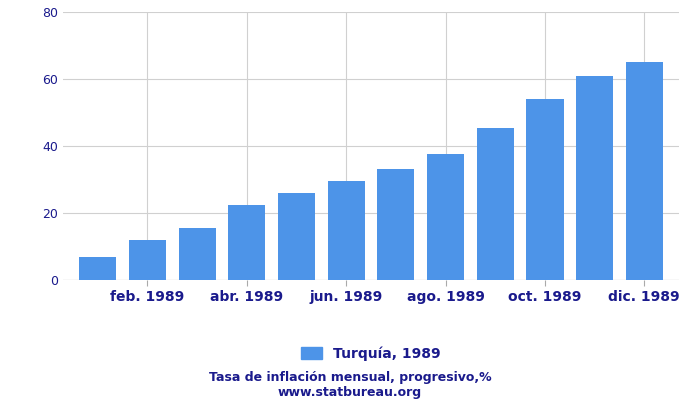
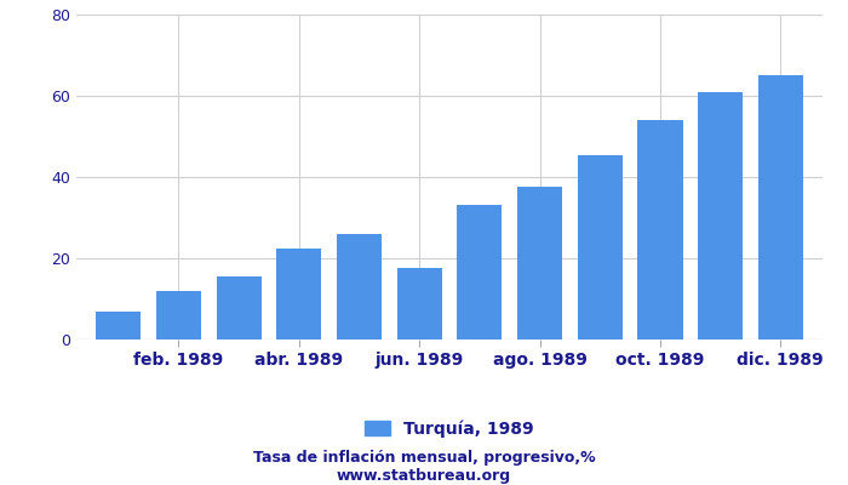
jun. 1989: 29.5 -> 17.5
